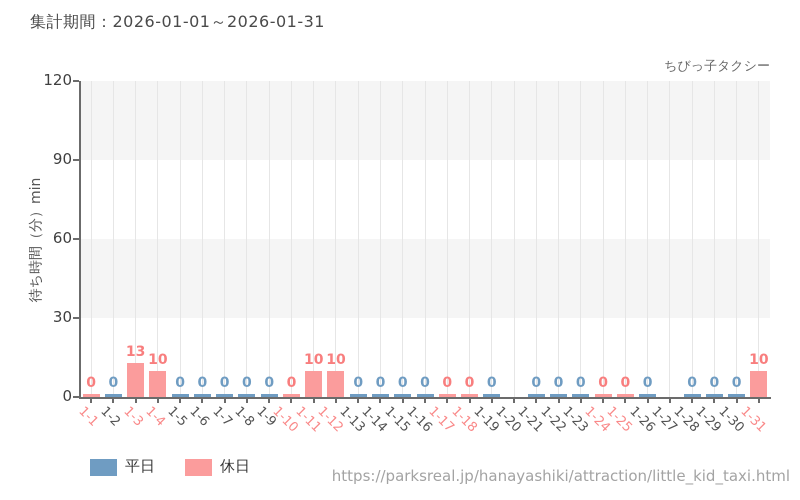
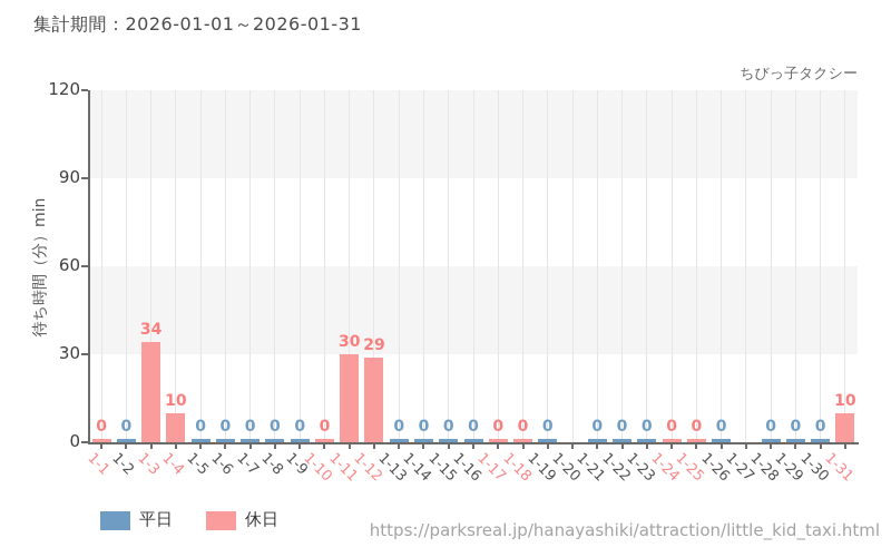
1-3: 13 -> 34
1-11: 10 -> 30
1-12: 10 -> 29
